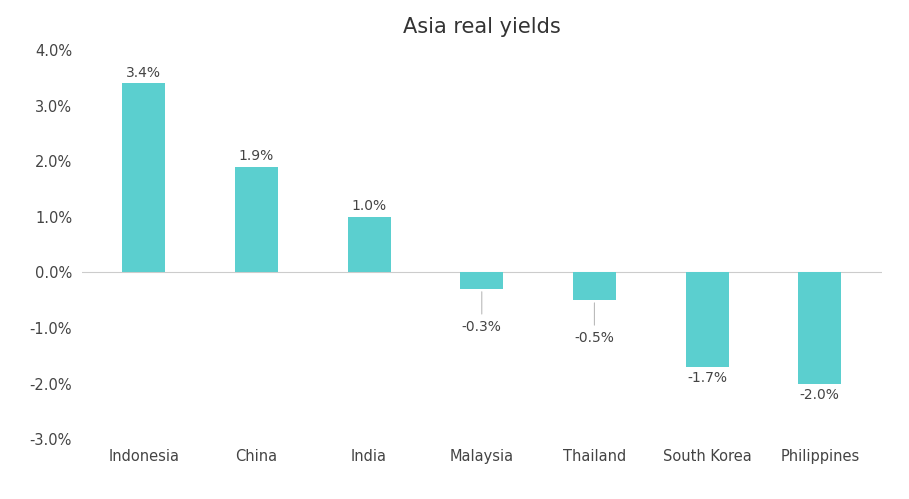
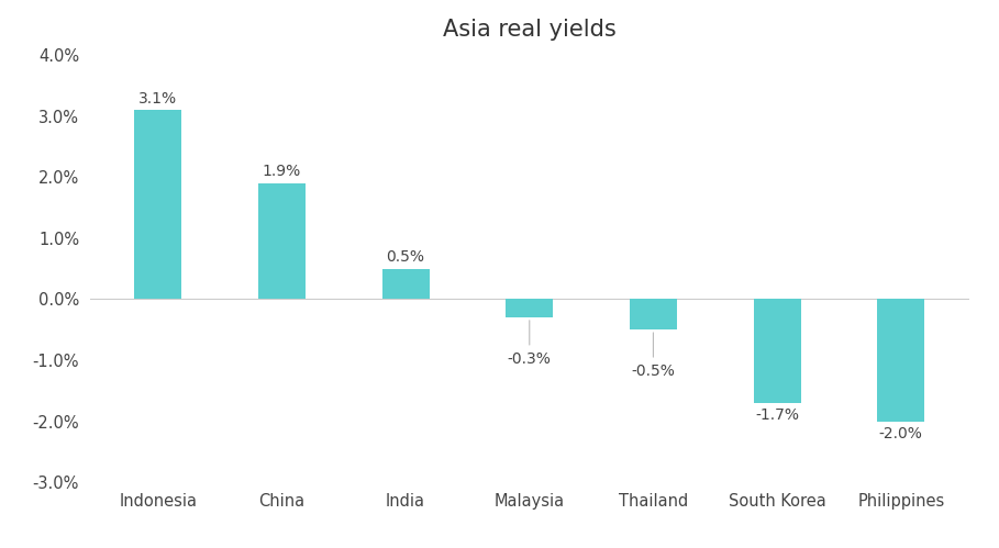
Indonesia: 3.4% -> 3.1%
India: 1.0% -> 0.5%
